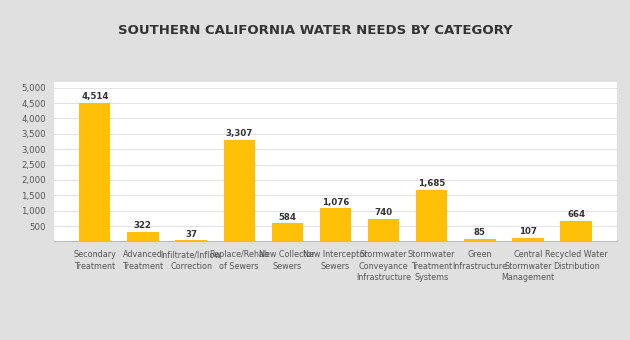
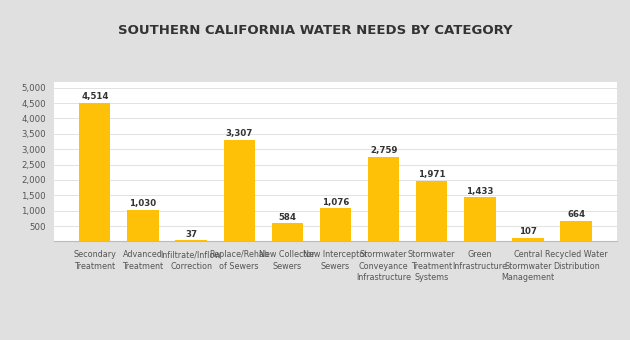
Advanced Treatment: 322 -> 1,030
Stormwater Conveyance Infrastructure: 740 -> 2,759
Stormwater Treatment Systems: 1,685 -> 1,971
Green Infrastructure: 85 -> 1,433
